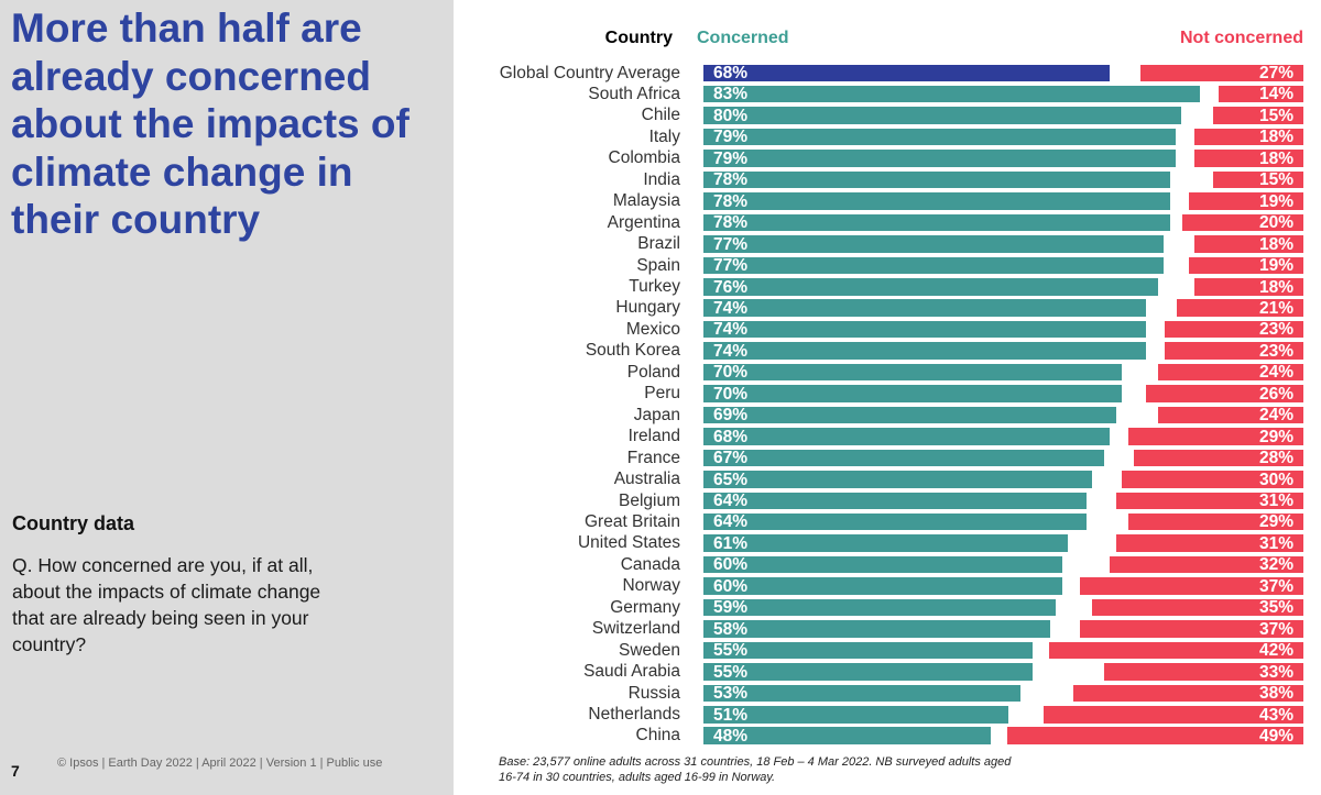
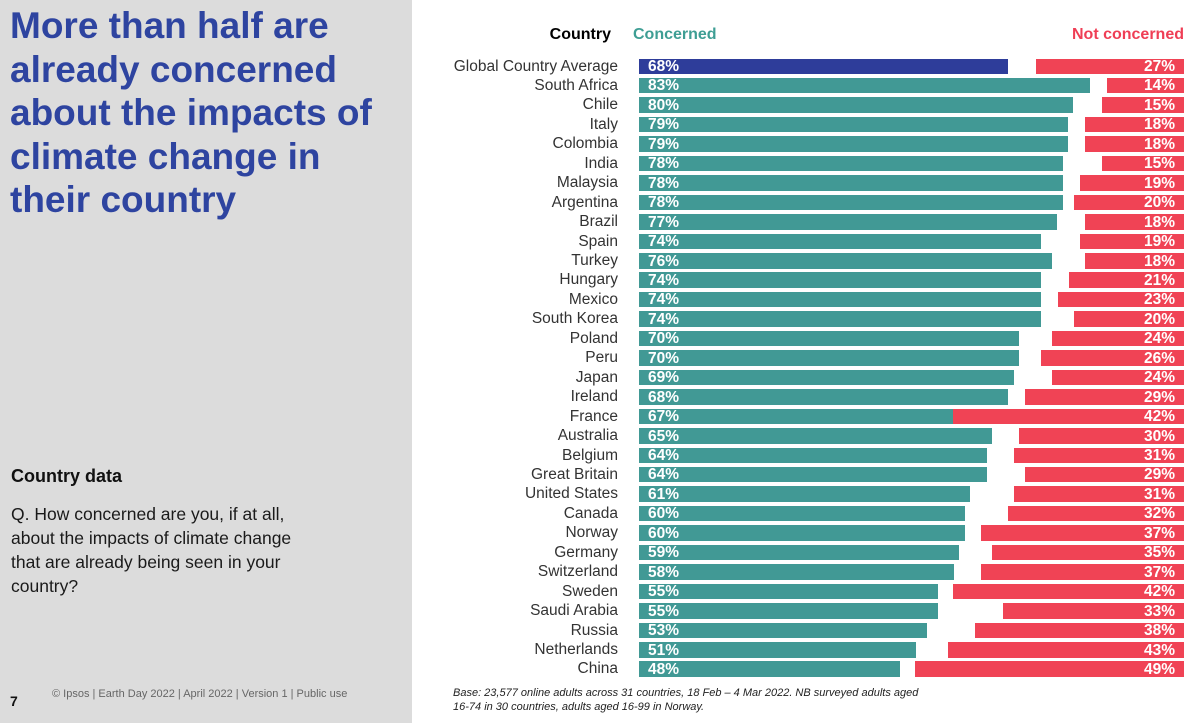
Concerned/Spain: 77% -> 74%
Not concerned/South Korea: 23% -> 20%
Not concerned/France: 28% -> 42%
